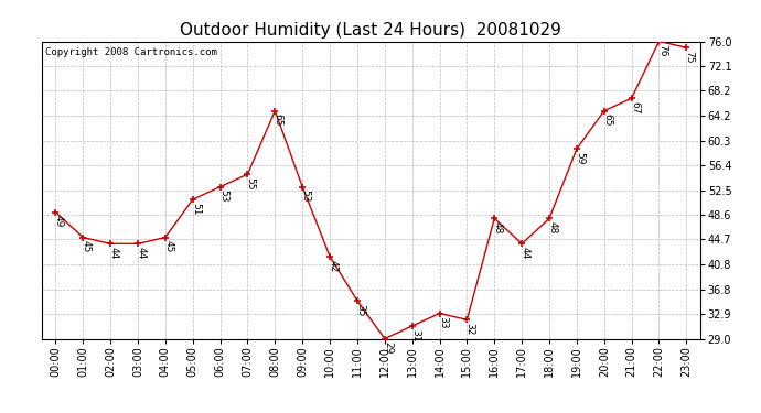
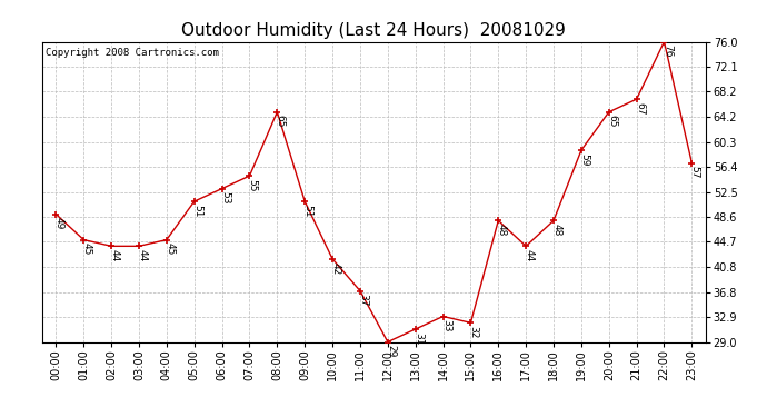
09:00: 53 -> 51
11:00: 35 -> 37
23:00: 75 -> 57
